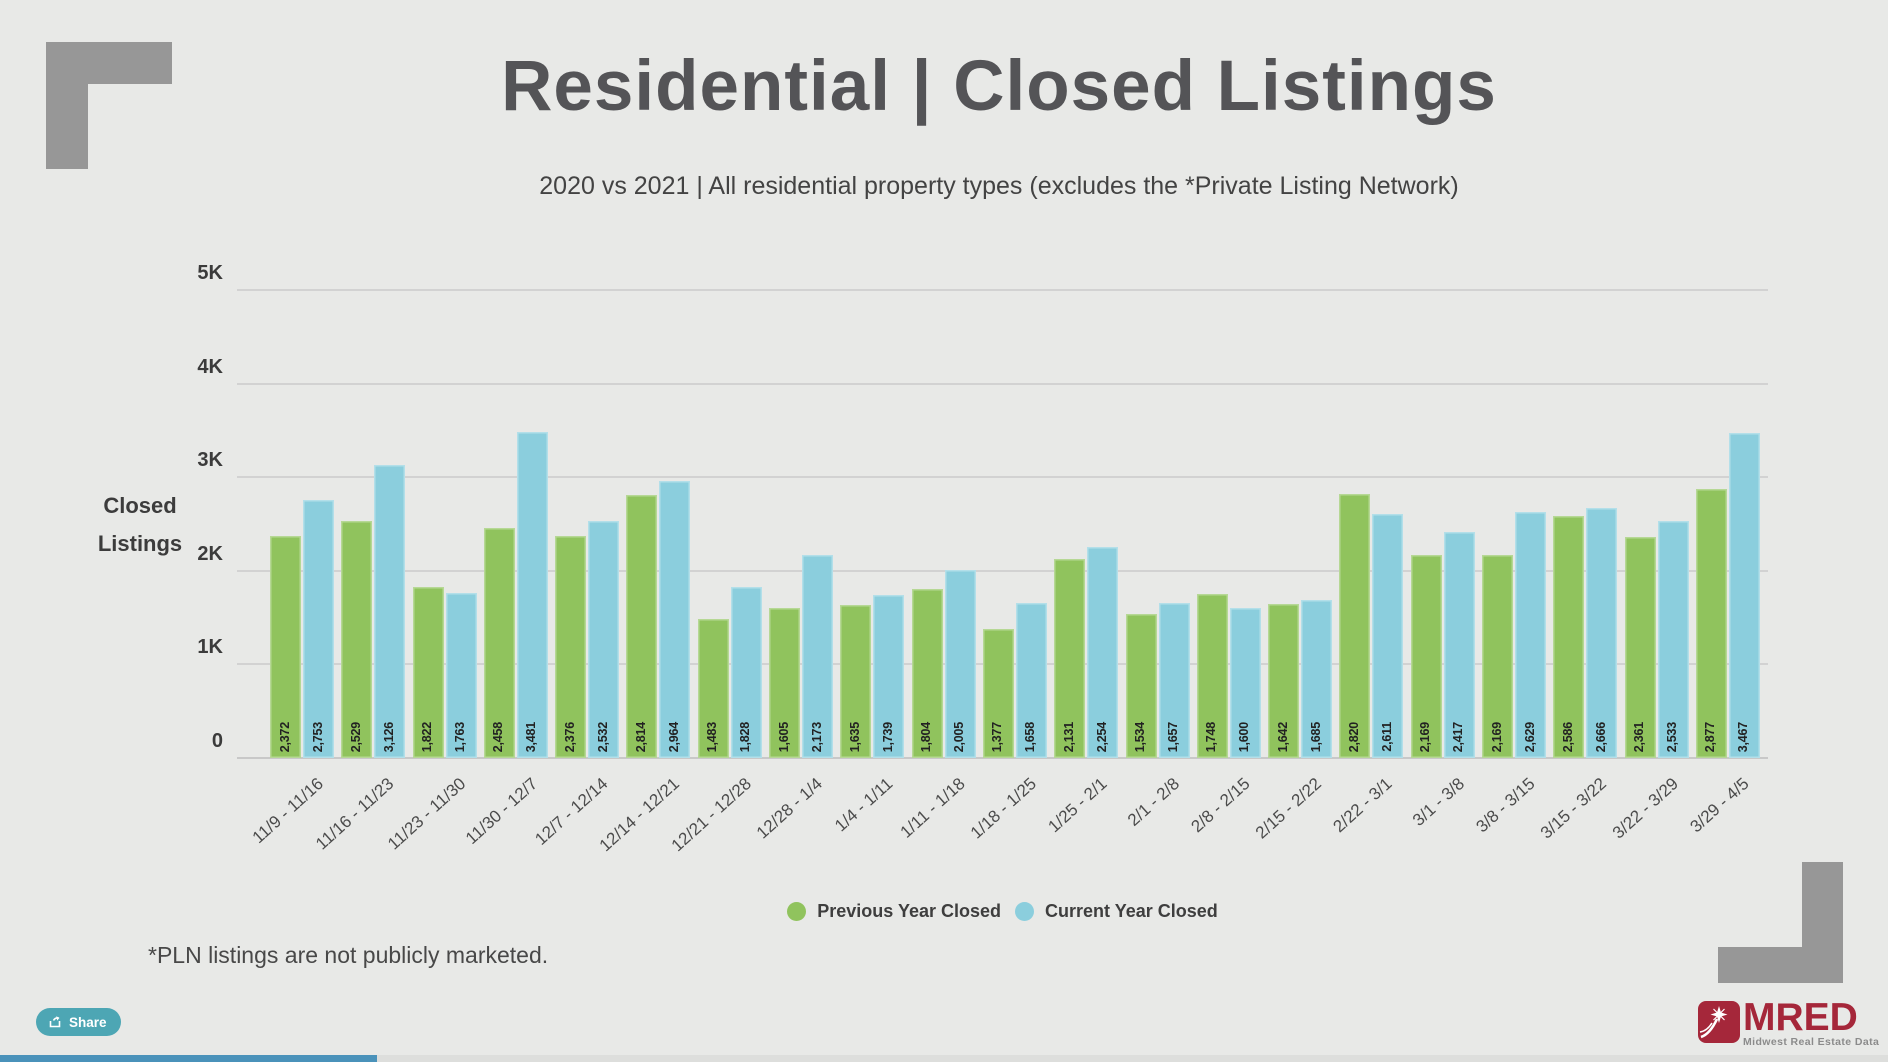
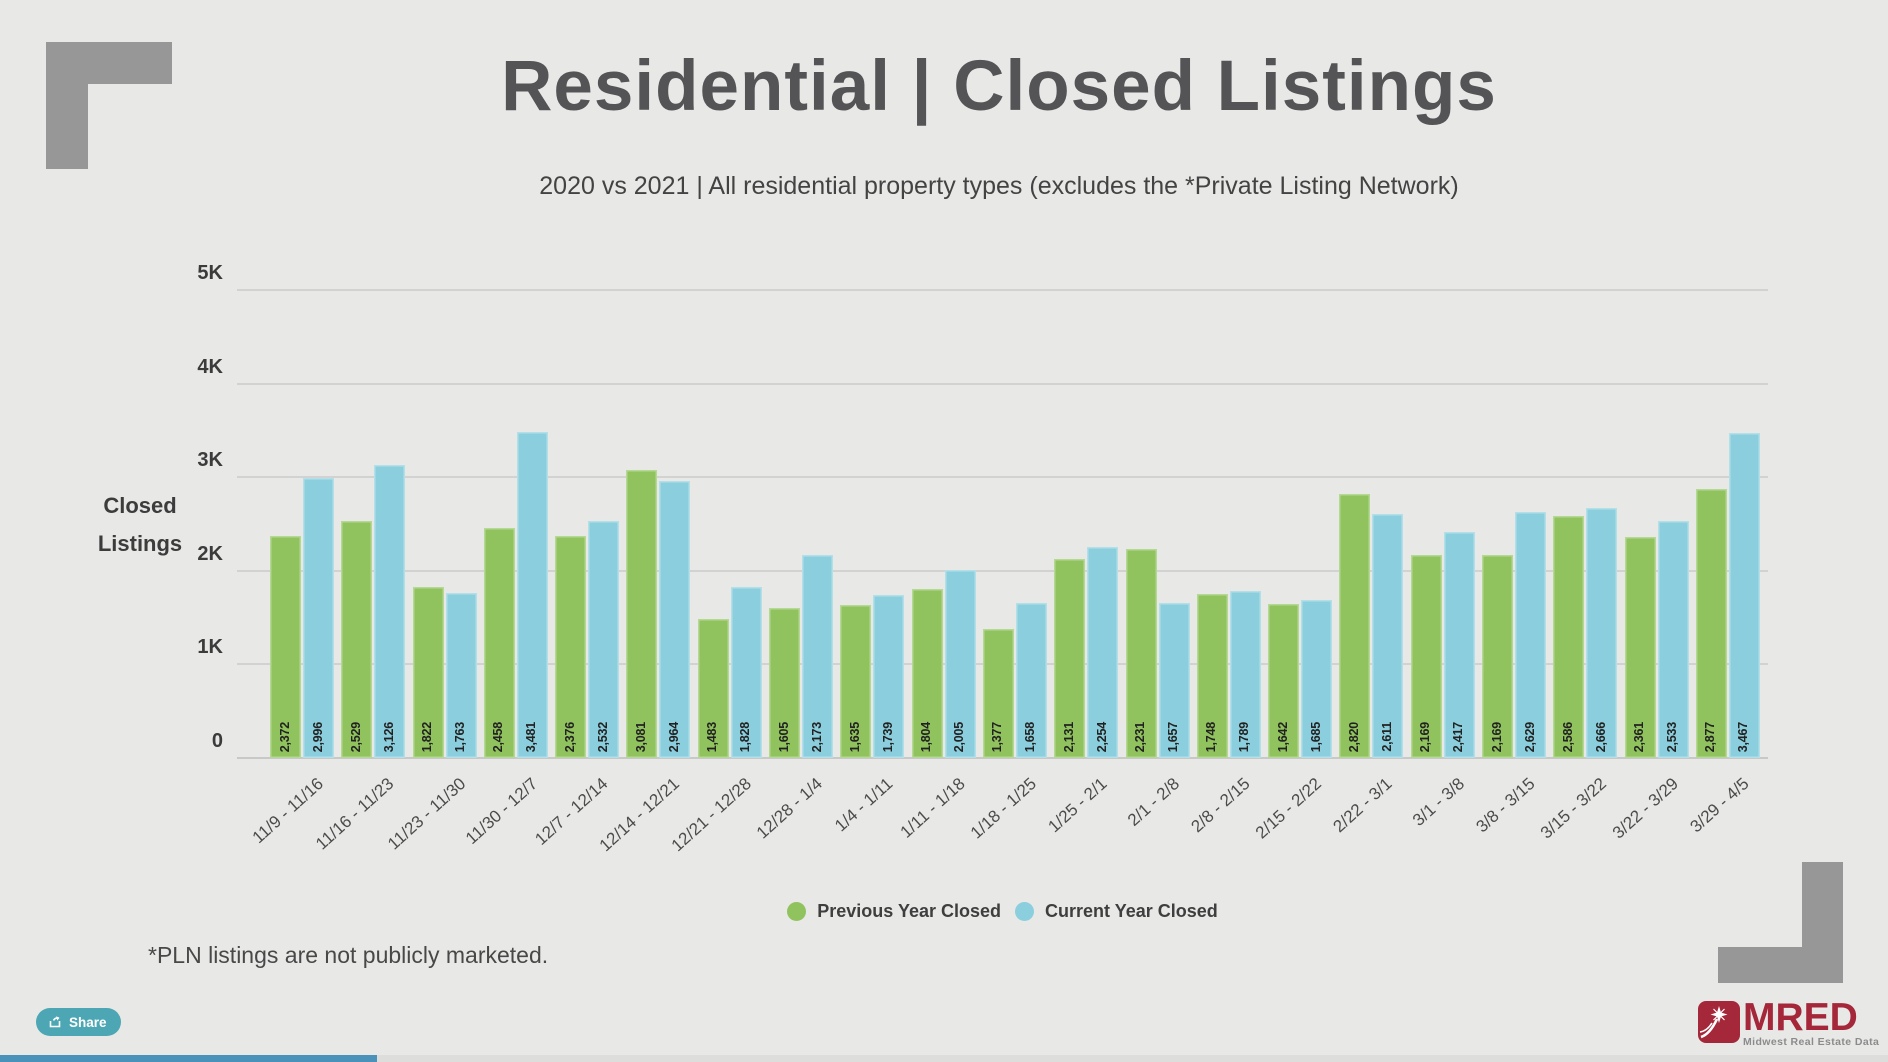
Current Year Closed/11/9 - 11/16: 2,753 -> 2,996
Previous Year Closed/12/14 - 12/21: 2,814 -> 3,081
Previous Year Closed/2/1 - 2/8: 1,534 -> 2,231
Current Year Closed/2/8 - 2/15: 1,600 -> 1,789
